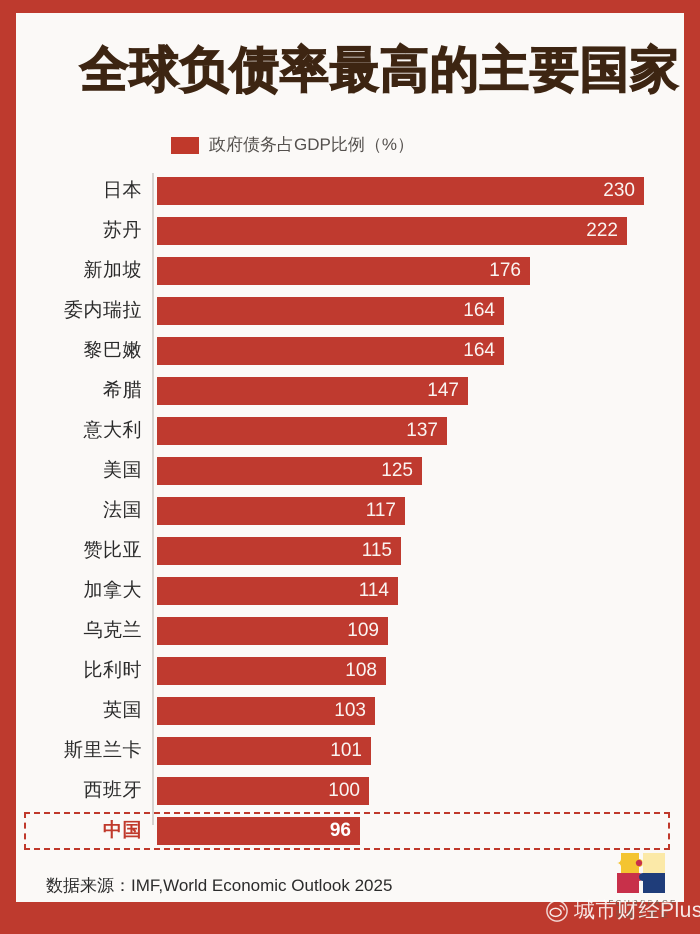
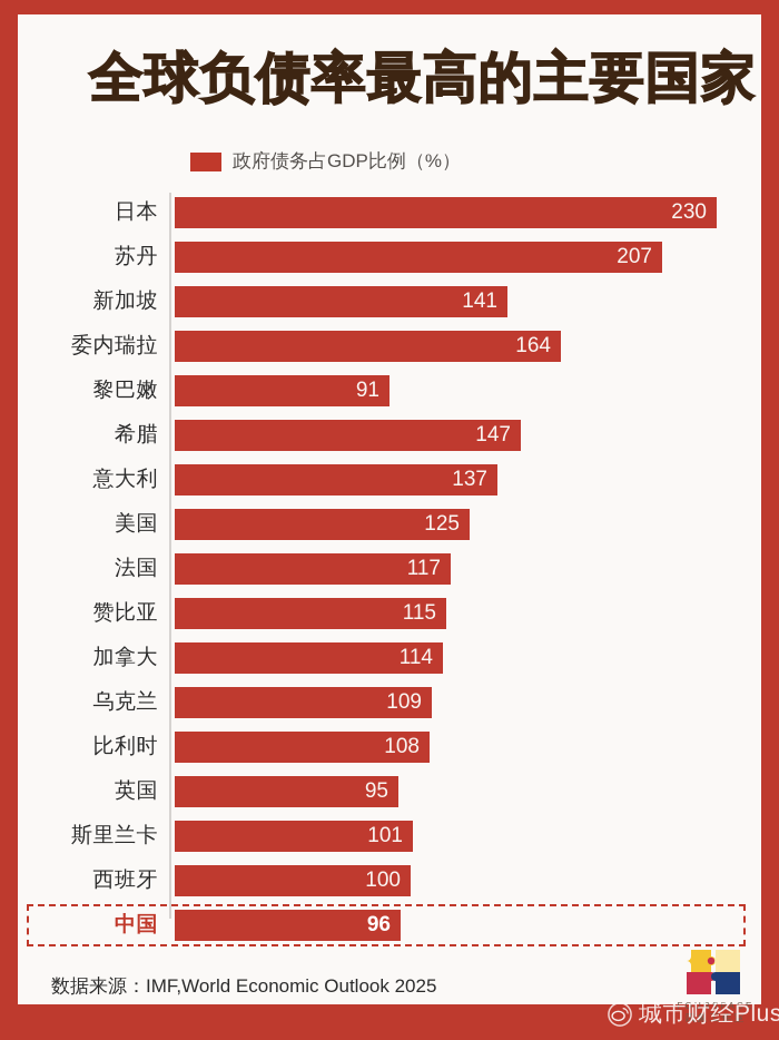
苏丹: 222 -> 207
新加坡: 176 -> 141
黎巴嫩: 164 -> 91
英国: 103 -> 95
